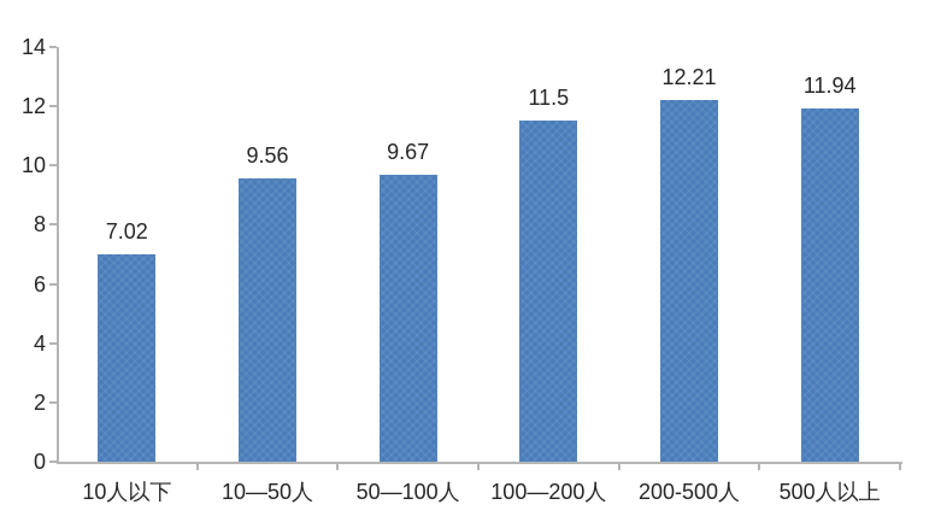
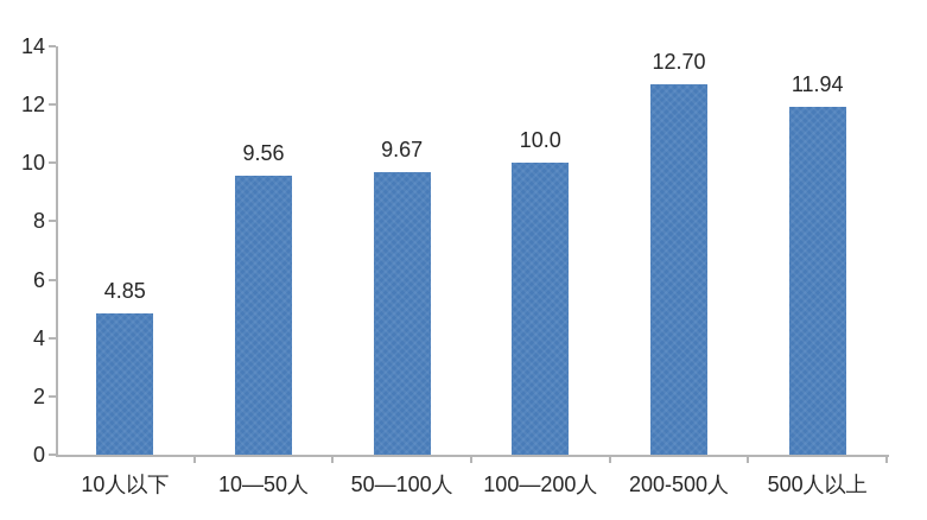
10人以下: 7.02 -> 4.85
100—200人: 11.5 -> 10.0
200-500人: 12.21 -> 12.70
